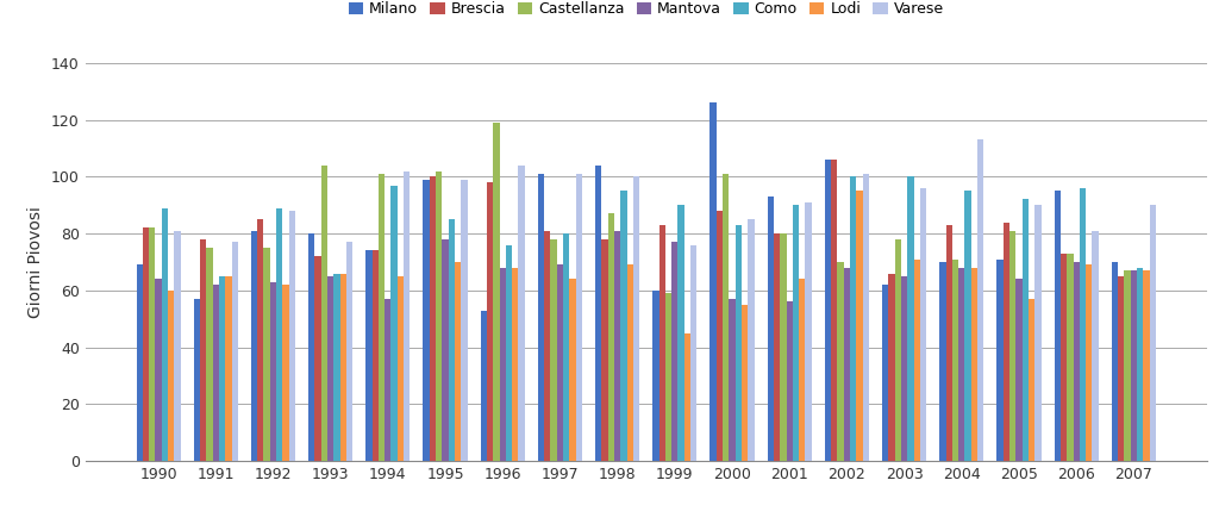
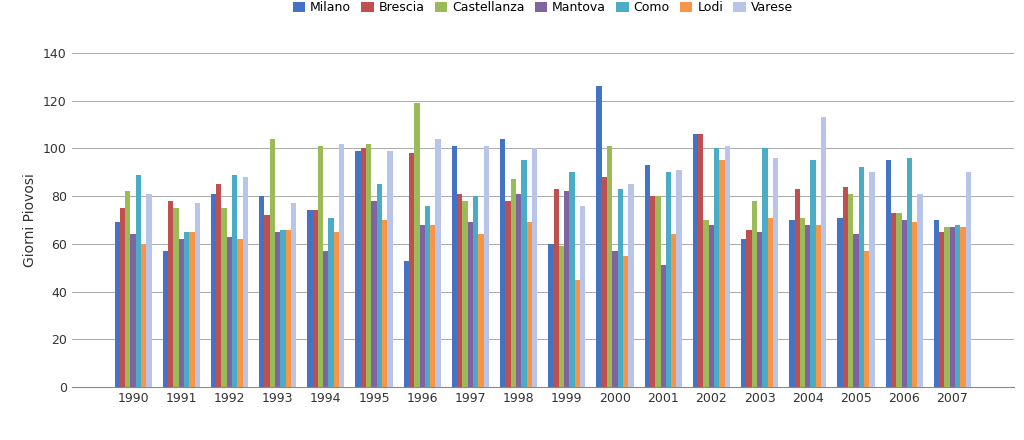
Brescia/1990: 82 -> 75
Como/1994: 97 -> 71
Mantova/1999: 77 -> 82
Mantova/2001: 56 -> 51
